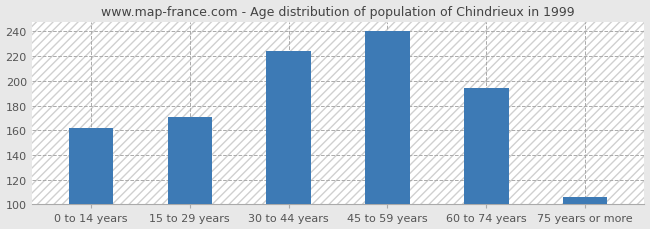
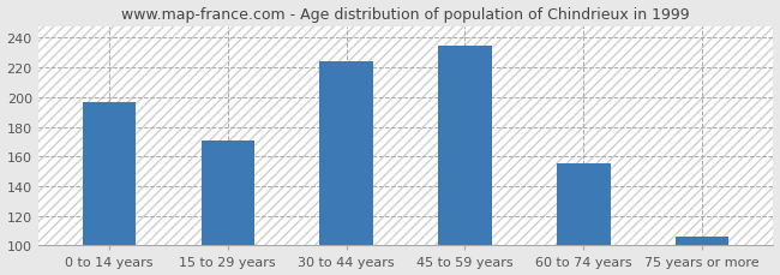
0 to 14 years: 162 -> 197
45 to 59 years: 240 -> 235
60 to 74 years: 194 -> 155
